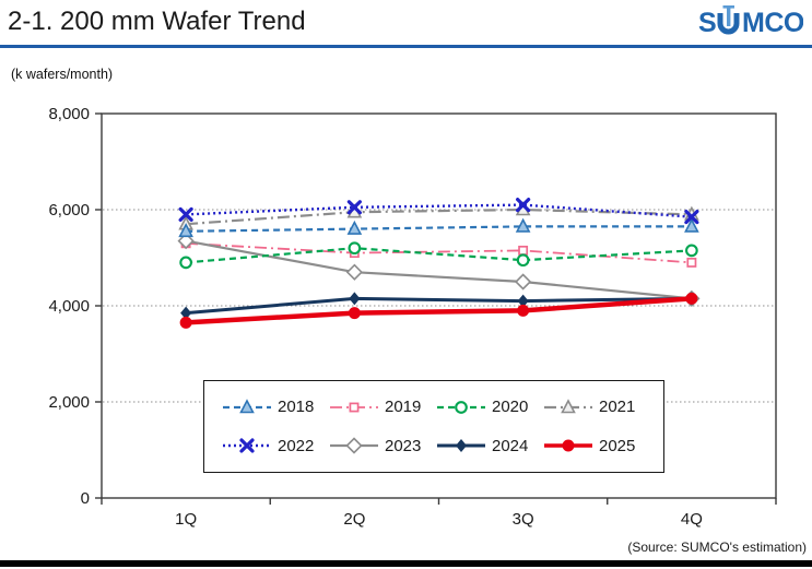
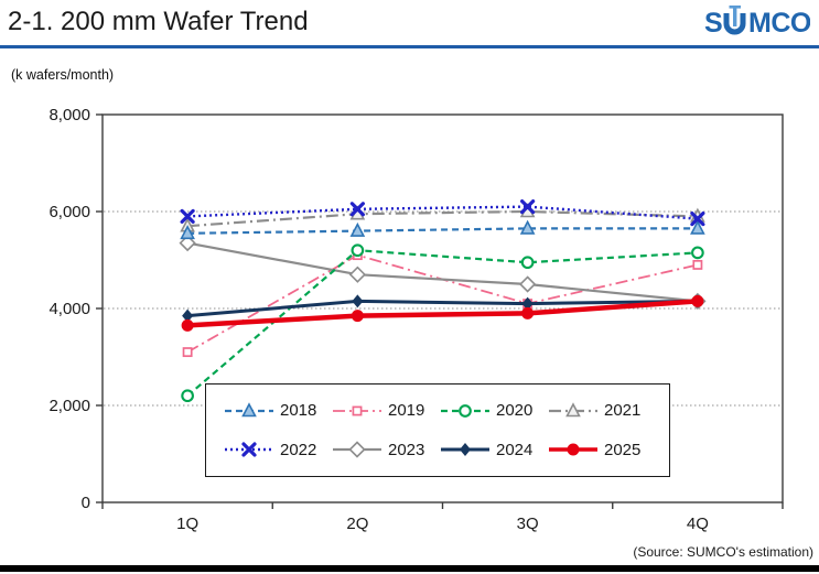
2019/1Q: 5300 -> 3100
2020/1Q: 4900 -> 2200
2019/3Q: 5200 -> 4100
